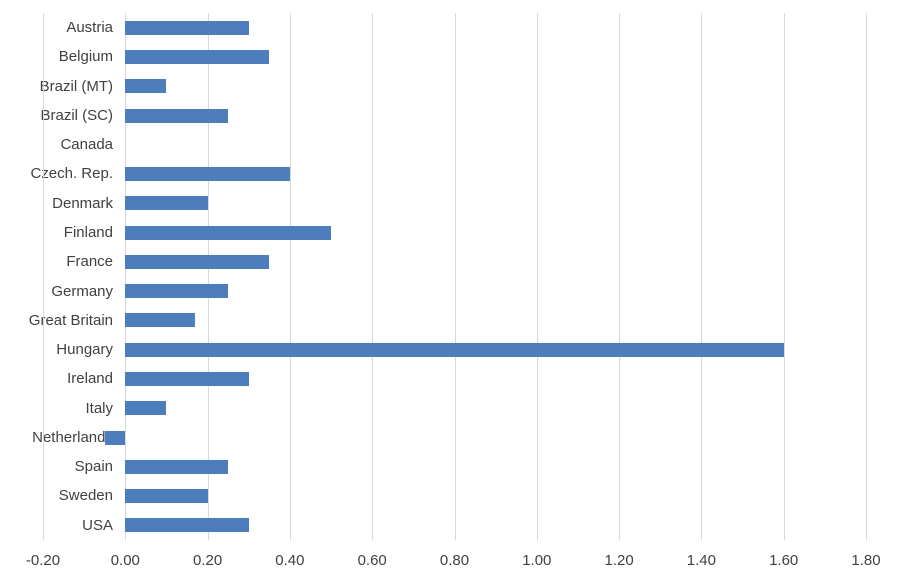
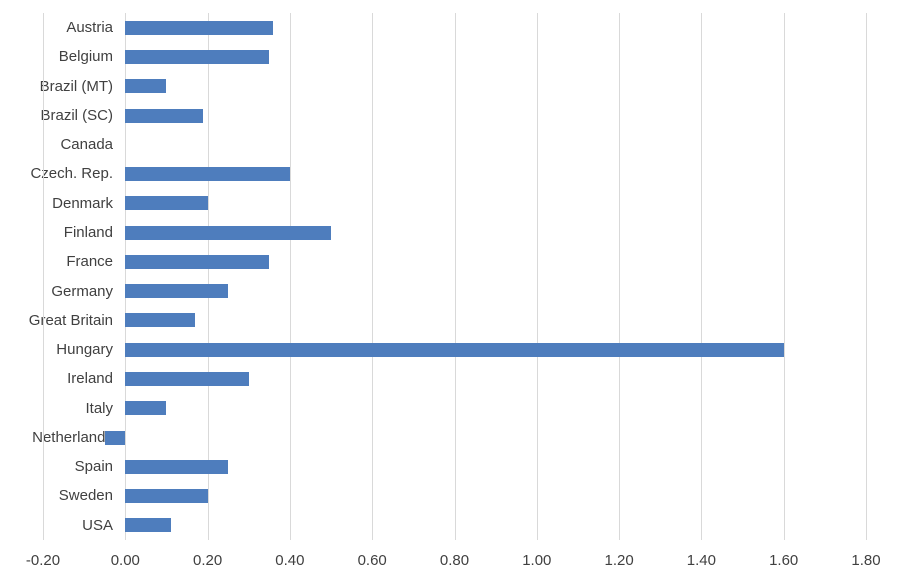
Austria: 0.30 -> 0.36
Brazil (SC): 0.25 -> 0.19
USA: 0.30 -> 0.11
